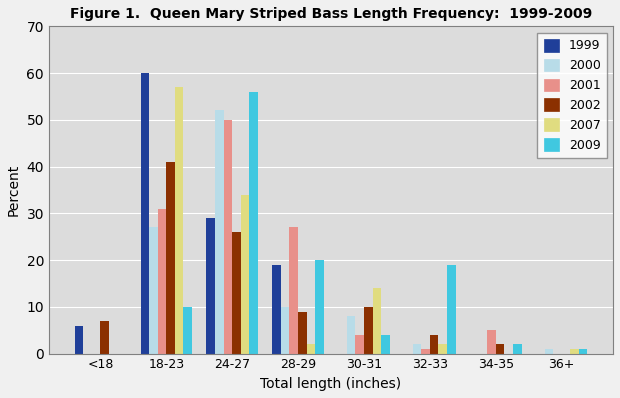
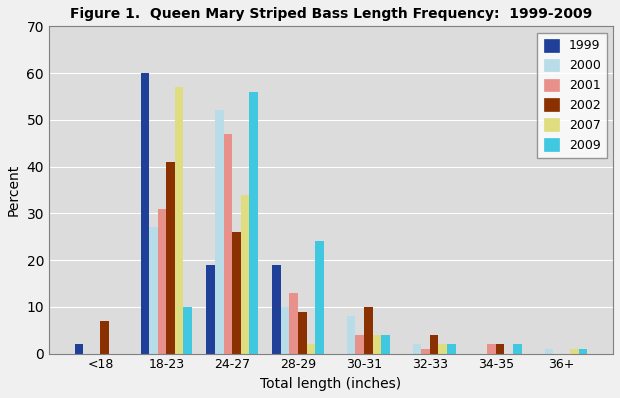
1999/<18: 6 -> 2
1999/24-27: 29 -> 19
2001/24-27: 50 -> 47
2001/28-29: 27 -> 13
2009/28-29: 20 -> 24
2007/30-31: 14 -> 4
2009/32-33: 19 -> 2
2001/34-35: 5 -> 2
